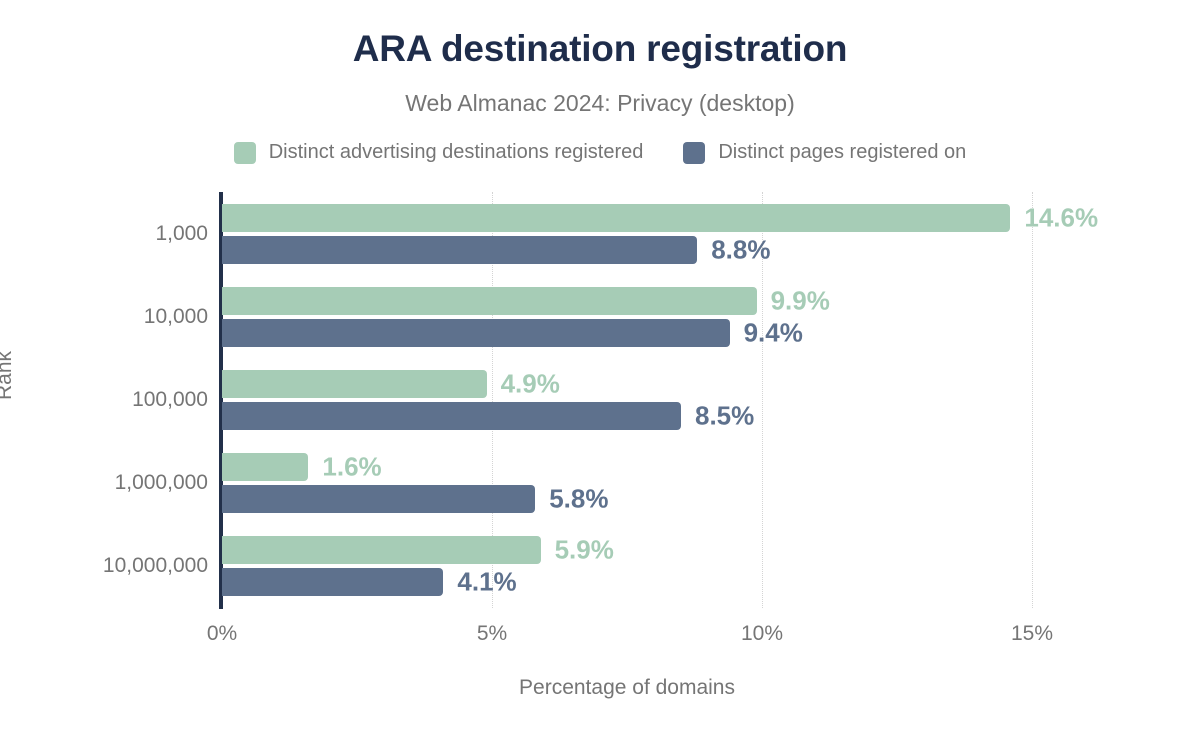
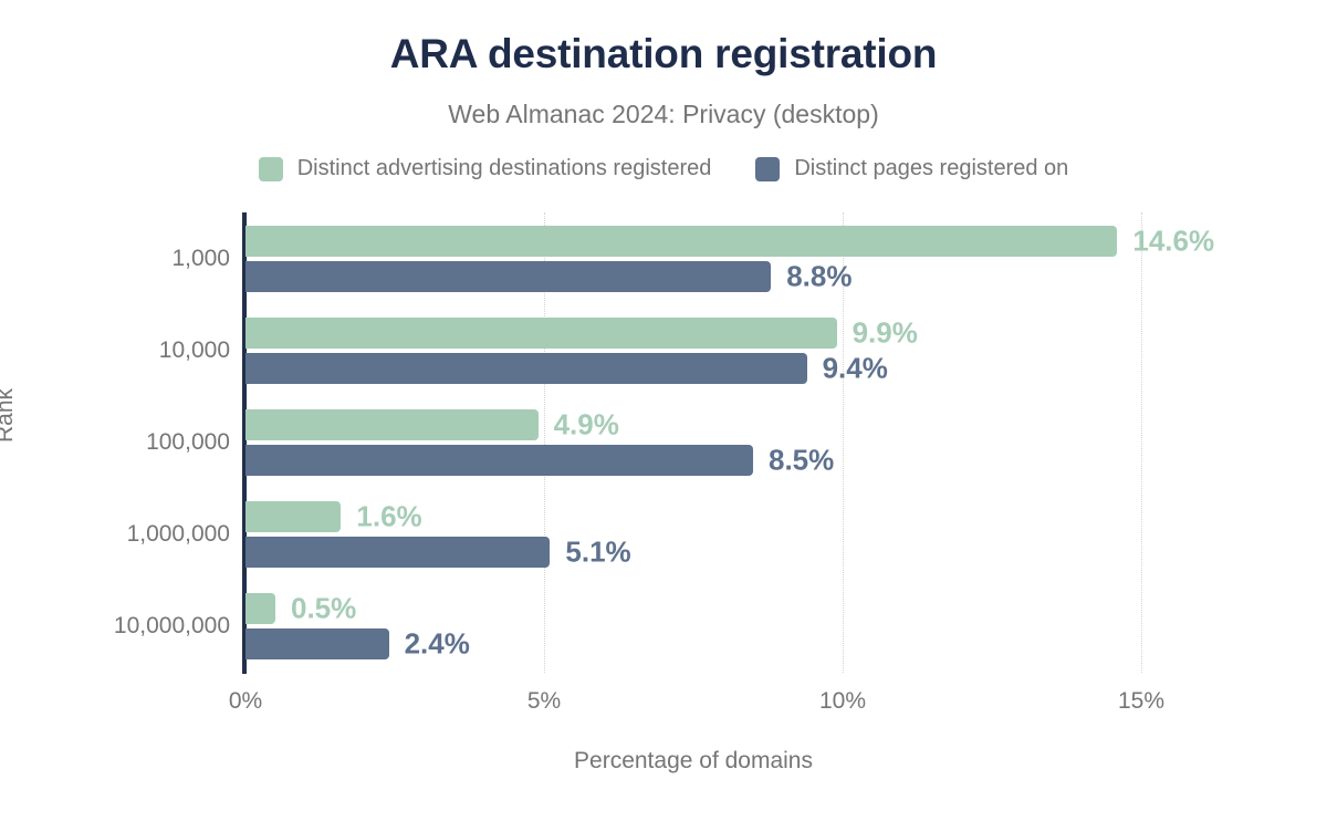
Distinct pages registered on/1,000,000: 5.8% -> 5.1%
Distinct advertising destinations registered/10,000,000: 5.9% -> 0.5%
Distinct pages registered on/10,000,000: 4.1% -> 2.4%
